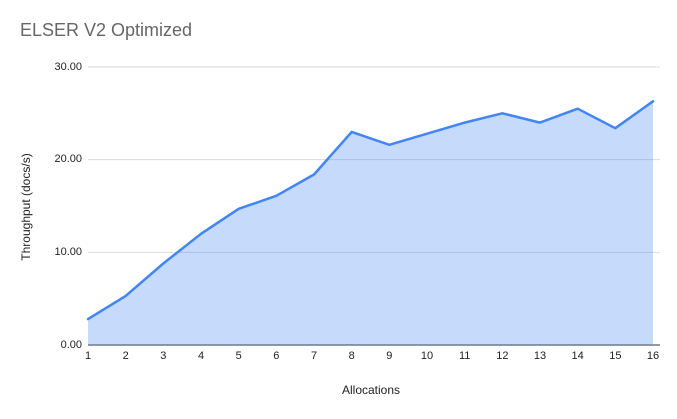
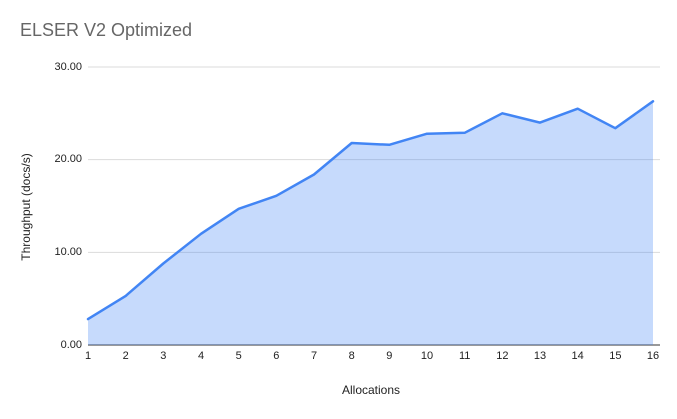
8: 23 -> 22
11: 24 -> 23
